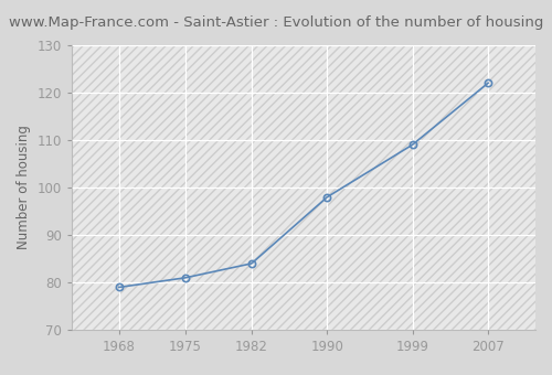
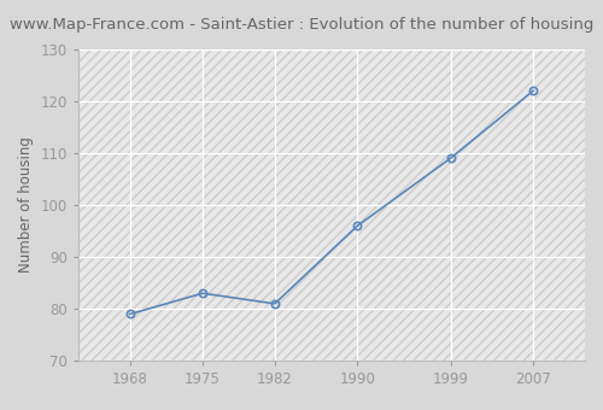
1975: 81 -> 83
1982: 84 -> 81
1990: 98 -> 96
